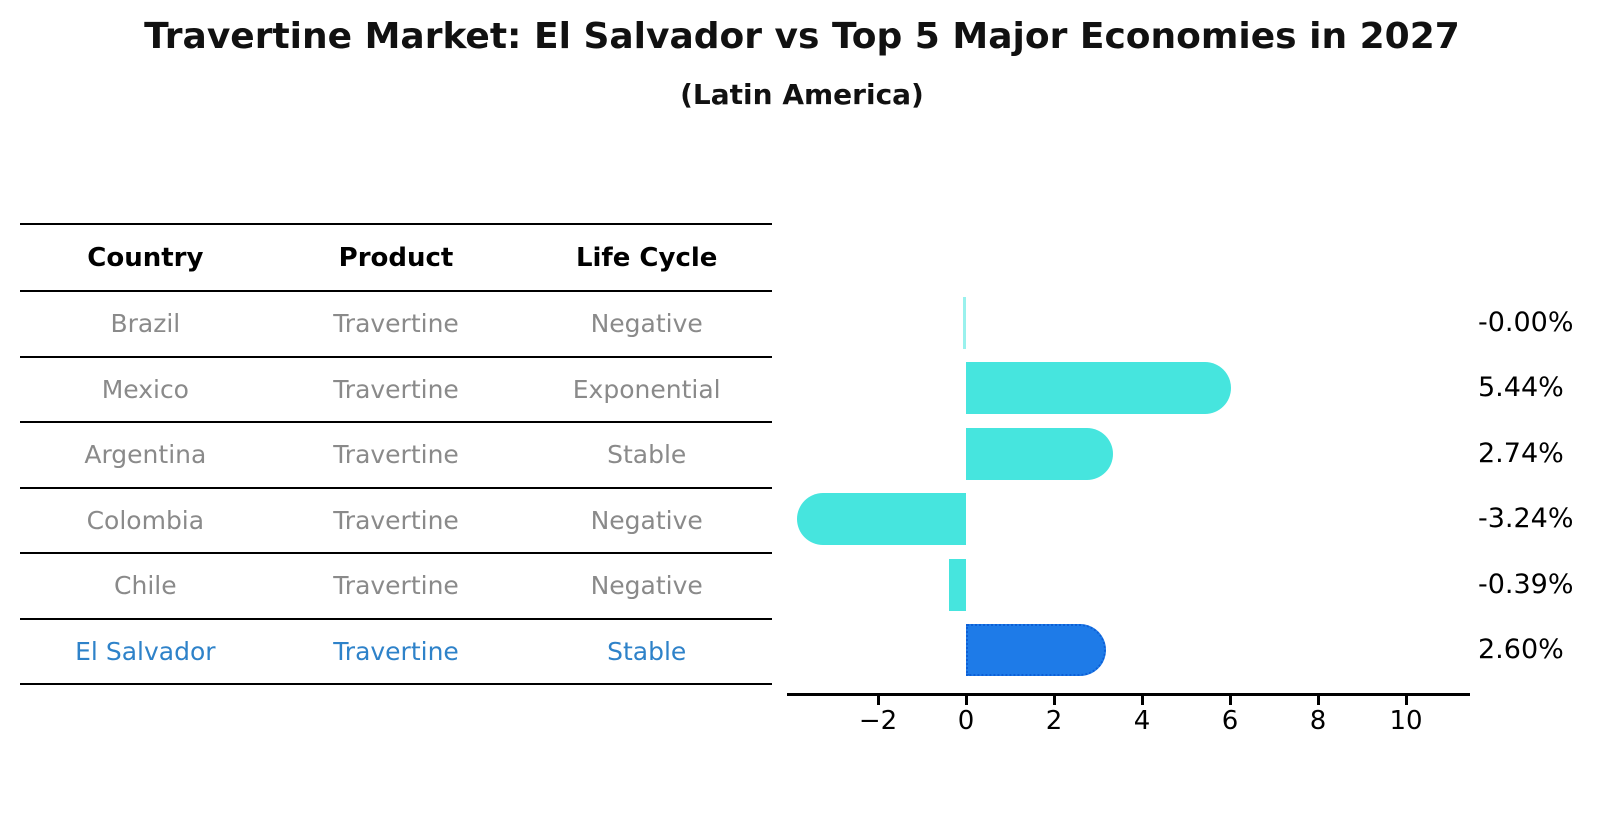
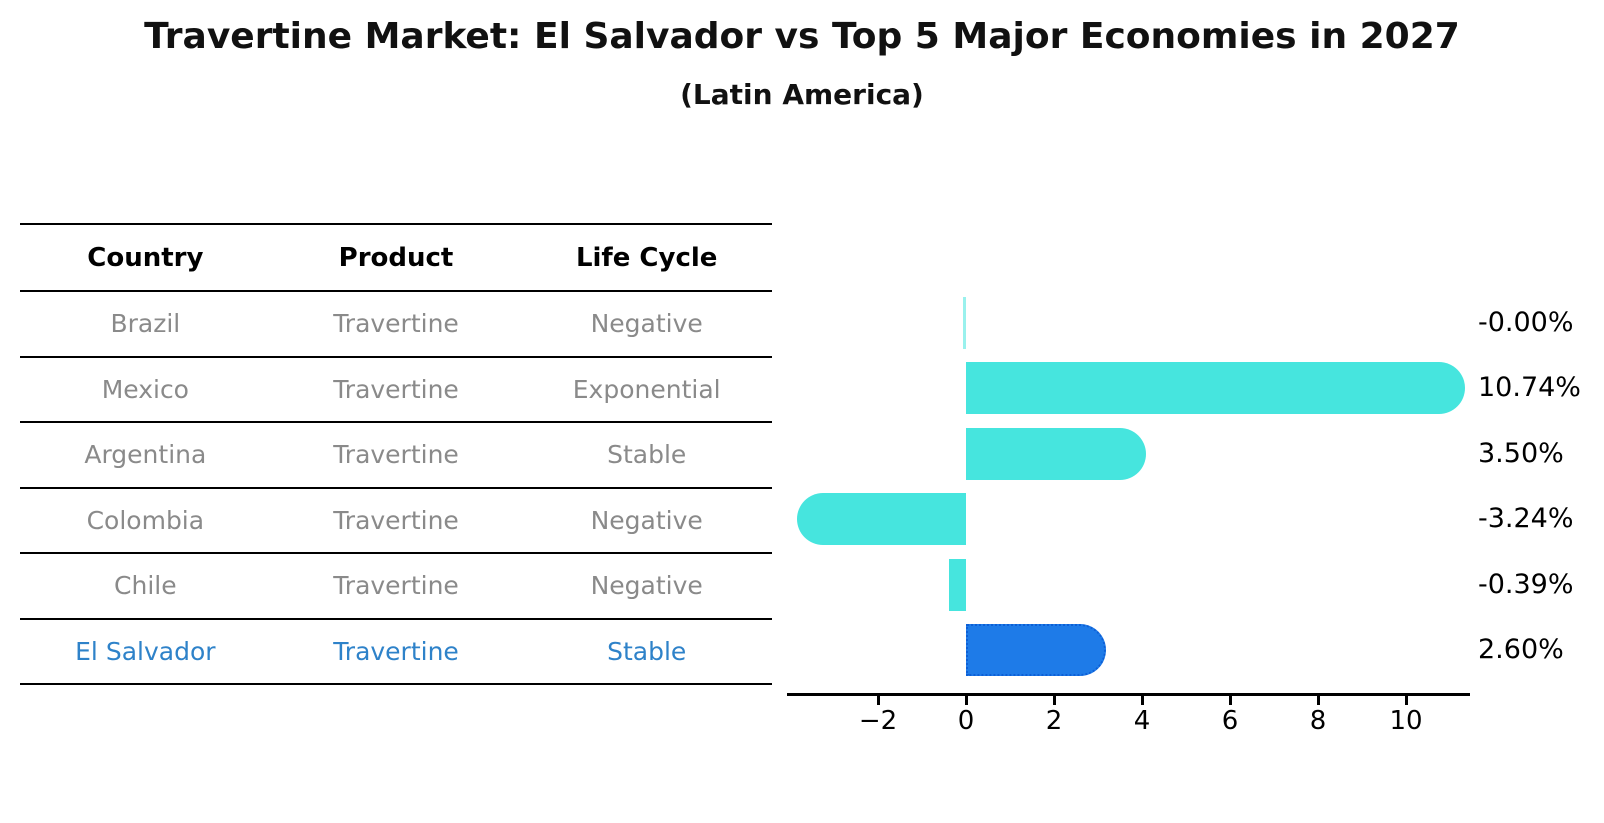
Mexico: 5.44% -> 10.74%
Argentina: 2.74% -> 3.50%
